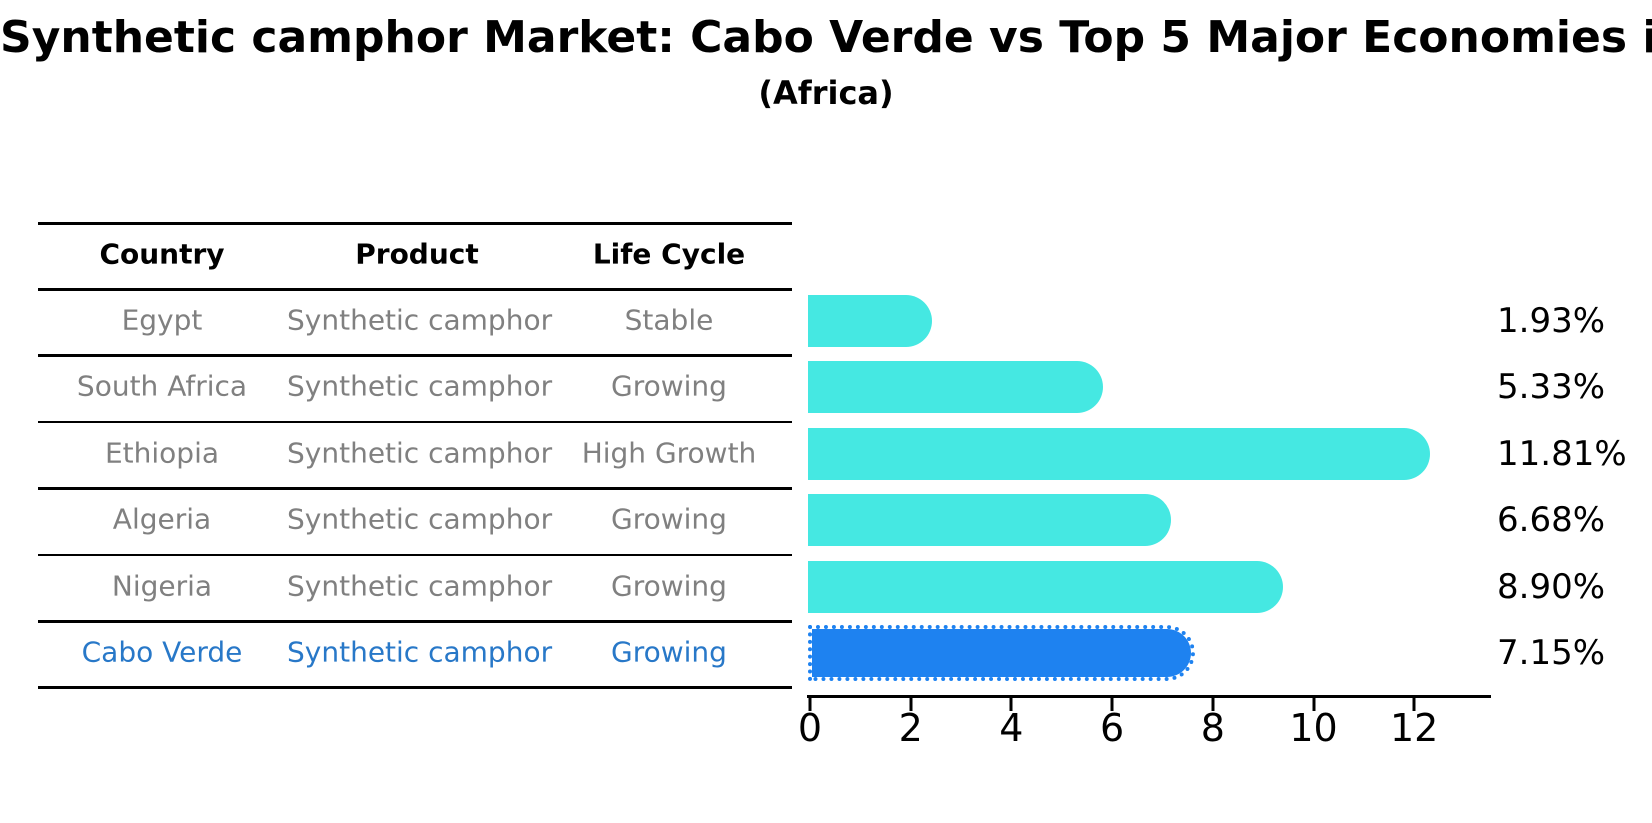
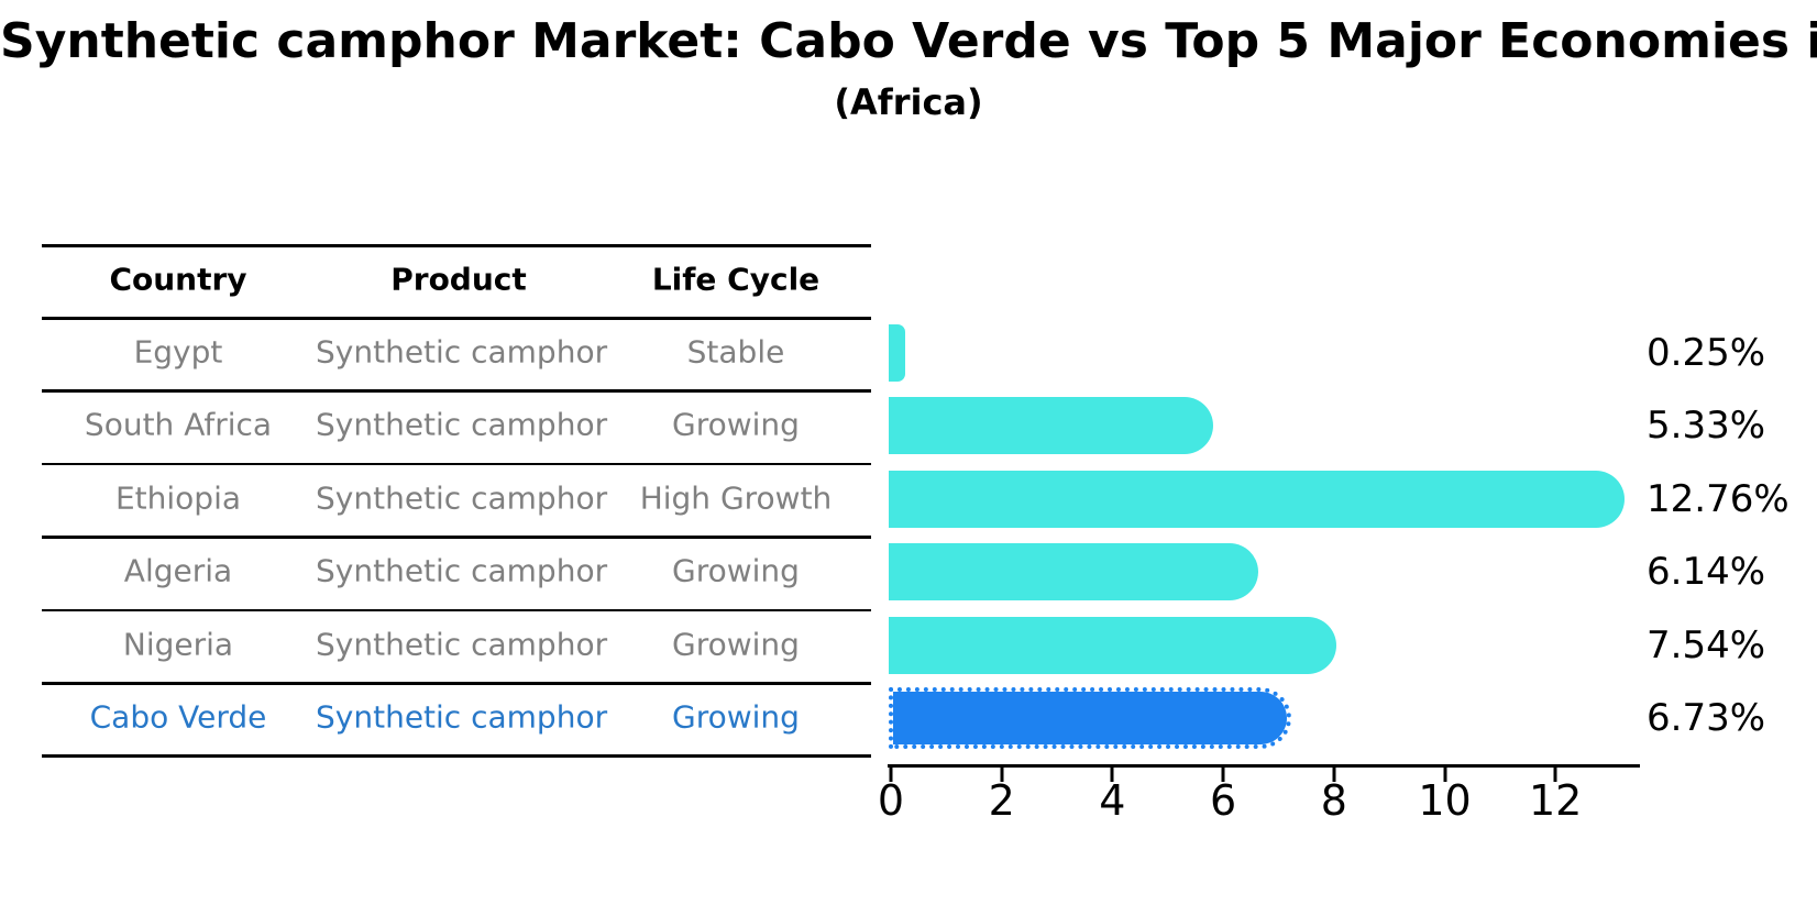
Egypt: 1.93% -> 0.25%
Ethiopia: 11.81% -> 12.76%
Algeria: 6.68% -> 6.14%
Nigeria: 8.90% -> 7.54%
Cabo Verde: 7.15% -> 6.73%
